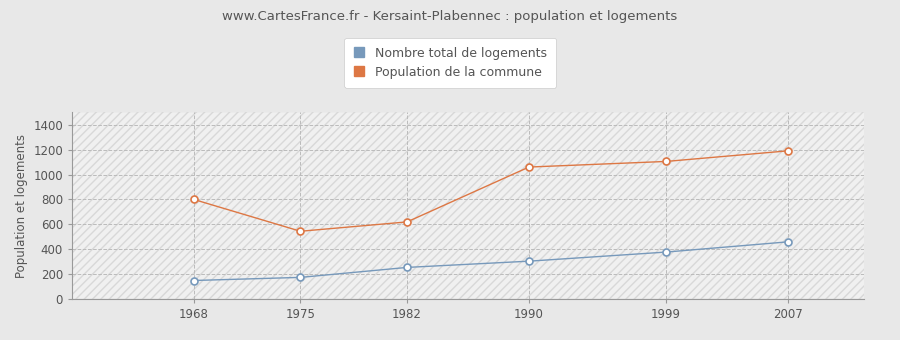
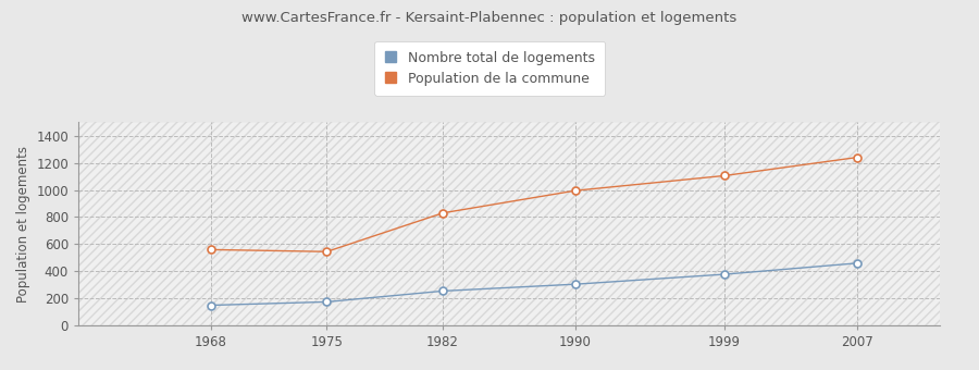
Population de la commune/1968: 800 -> 560
Population de la commune/1982: 620 -> 830
Population de la commune/1990: 1060 -> 1000
Population de la commune/2007: 1190 -> 1240
